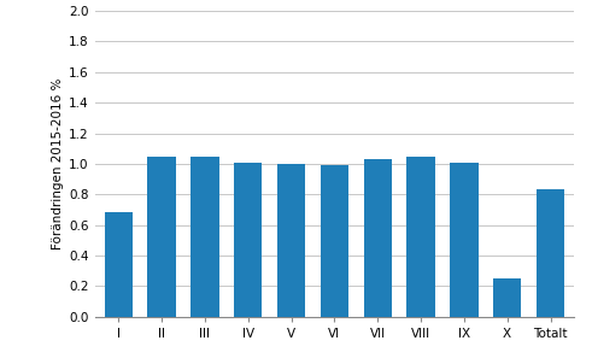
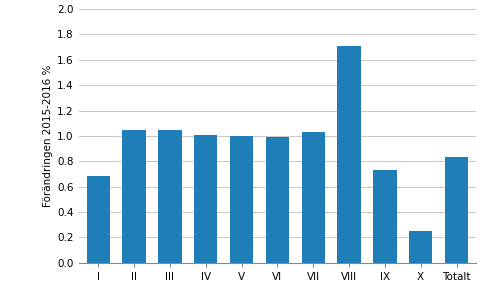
VIII: 1.05 -> 1.71
IX: 1.01 -> 0.73
